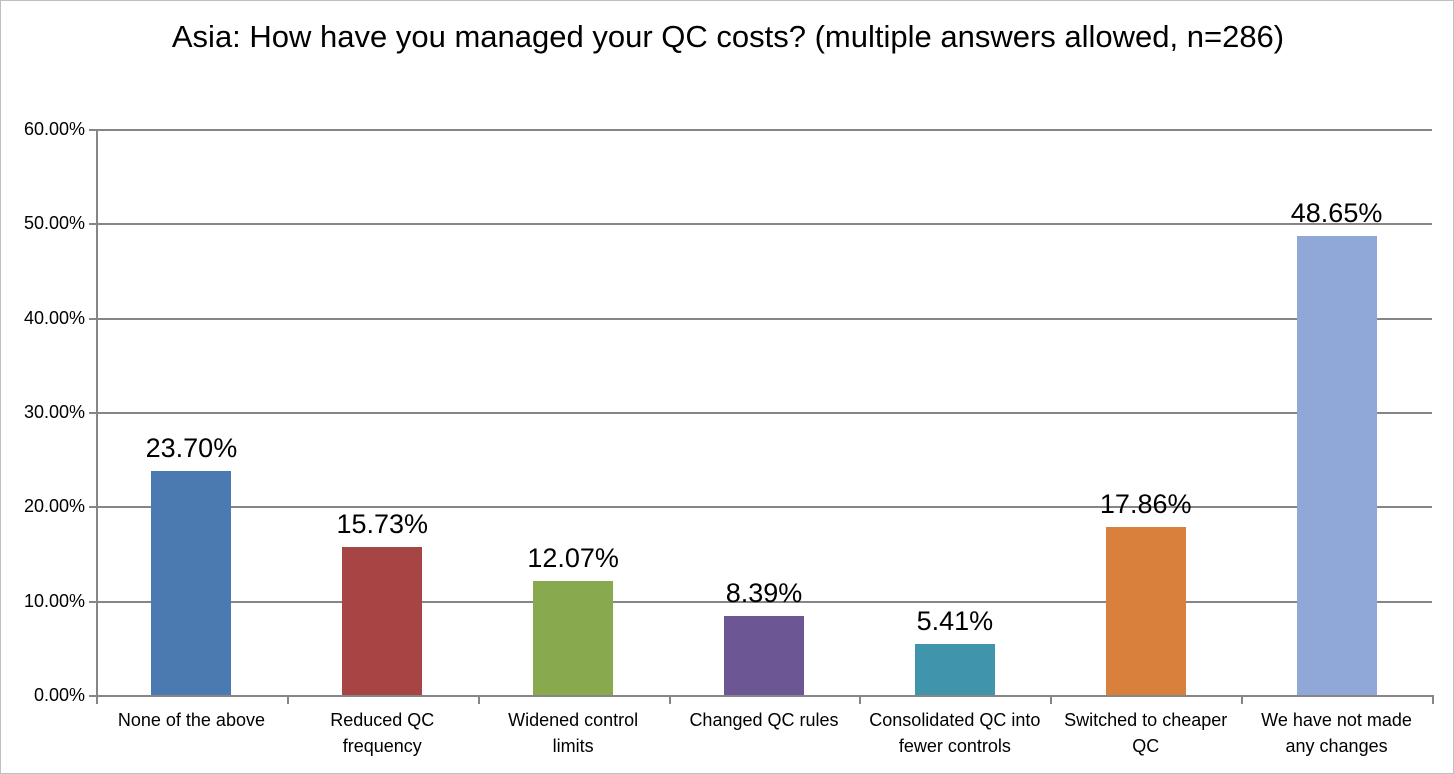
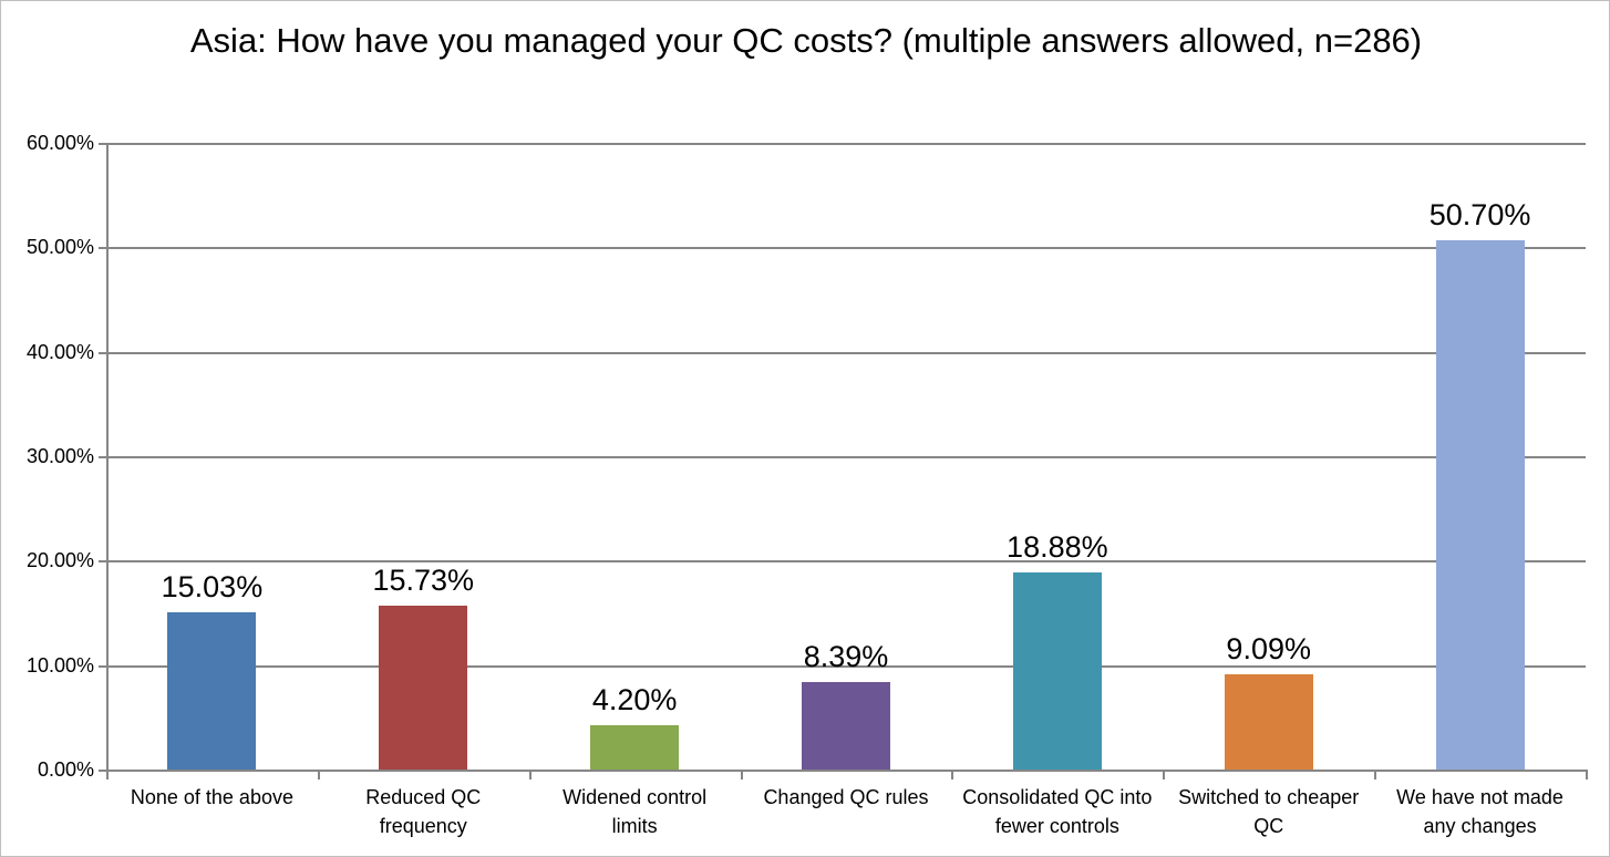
None of the above: 23.70% -> 15.03%
Widened control limits: 12.07% -> 4.20%
Consolidated QC into fewer controls: 5.41% -> 18.88%
Switched to cheaper QC: 17.86% -> 9.09%
We have not made any changes: 48.65% -> 50.70%
